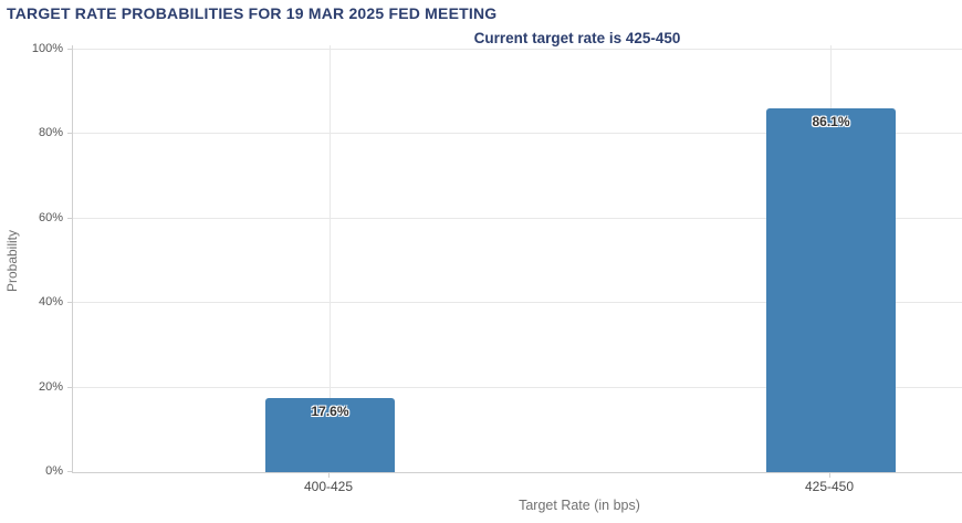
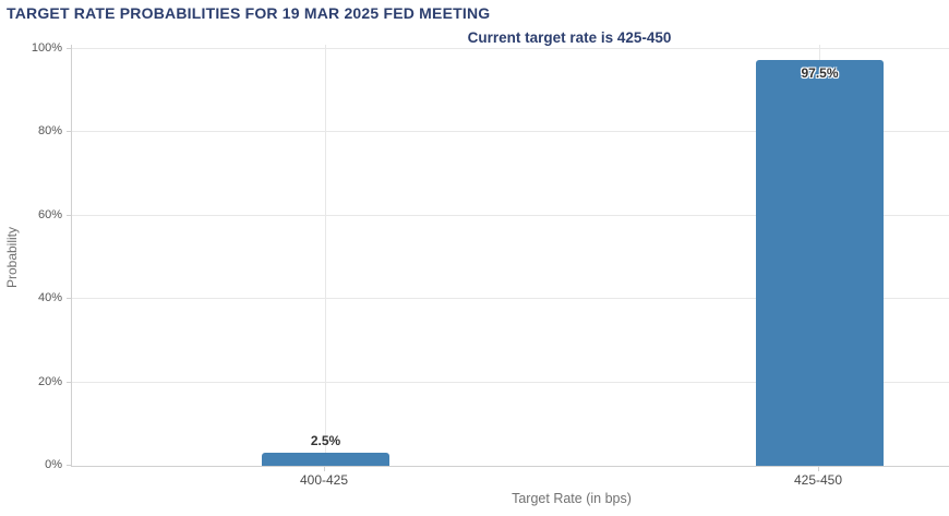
400-425: 17.6% -> 2.5%
425-450: 86.1% -> 97.5%
